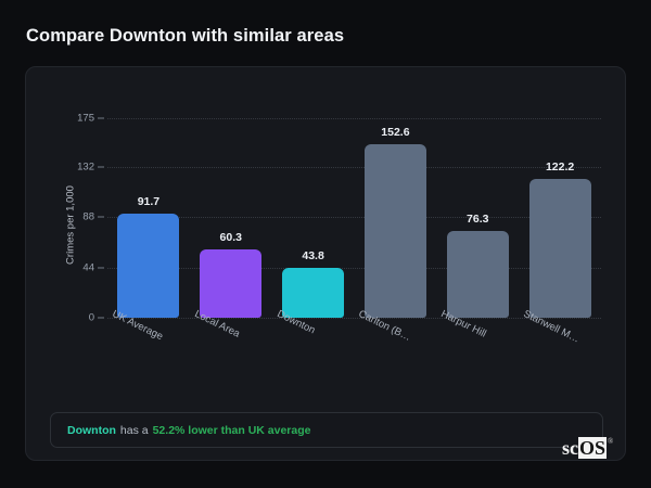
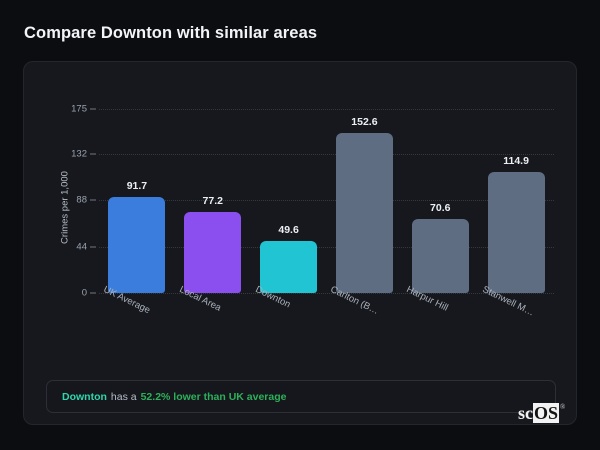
Local Area: 60.3 -> 77.2
Downton: 43.8 -> 49.6
Harpur Hill: 76.3 -> 70.6
Stanwell M…: 122.2 -> 114.9
